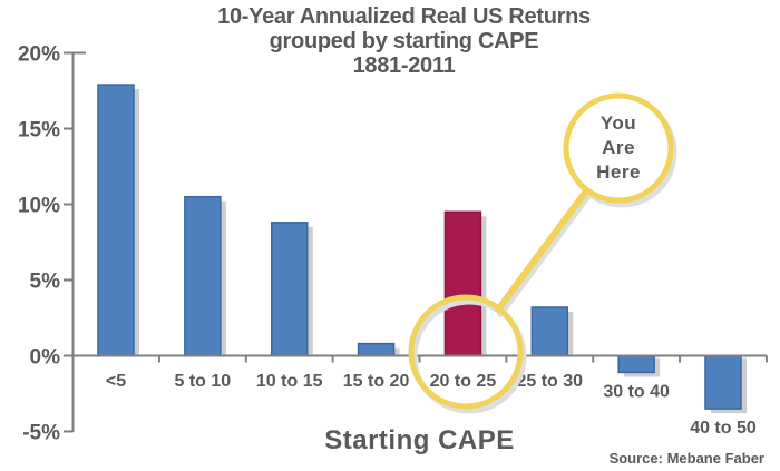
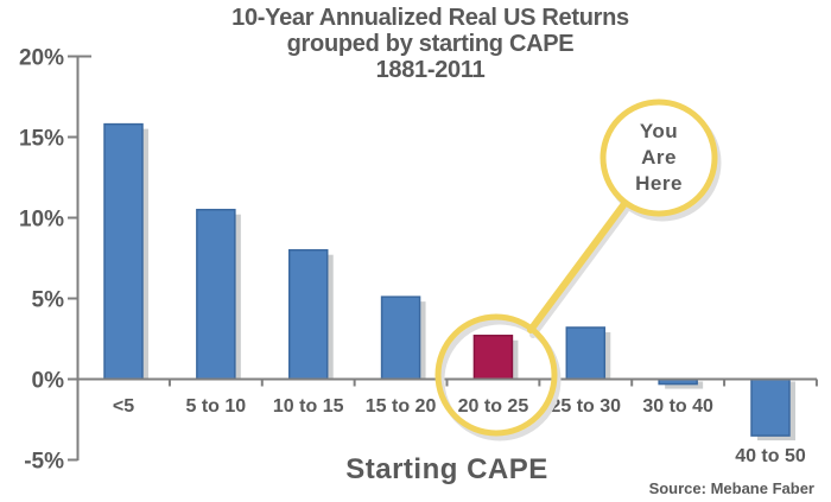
<5: 17.9% -> 15.8%
10 to 15: 8.8% -> 8.0%
15 to 20: 0.8% -> 5.1%
20 to 25: 9.5% -> 2.7%
30 to 40: -1.1% -> -0.3%
